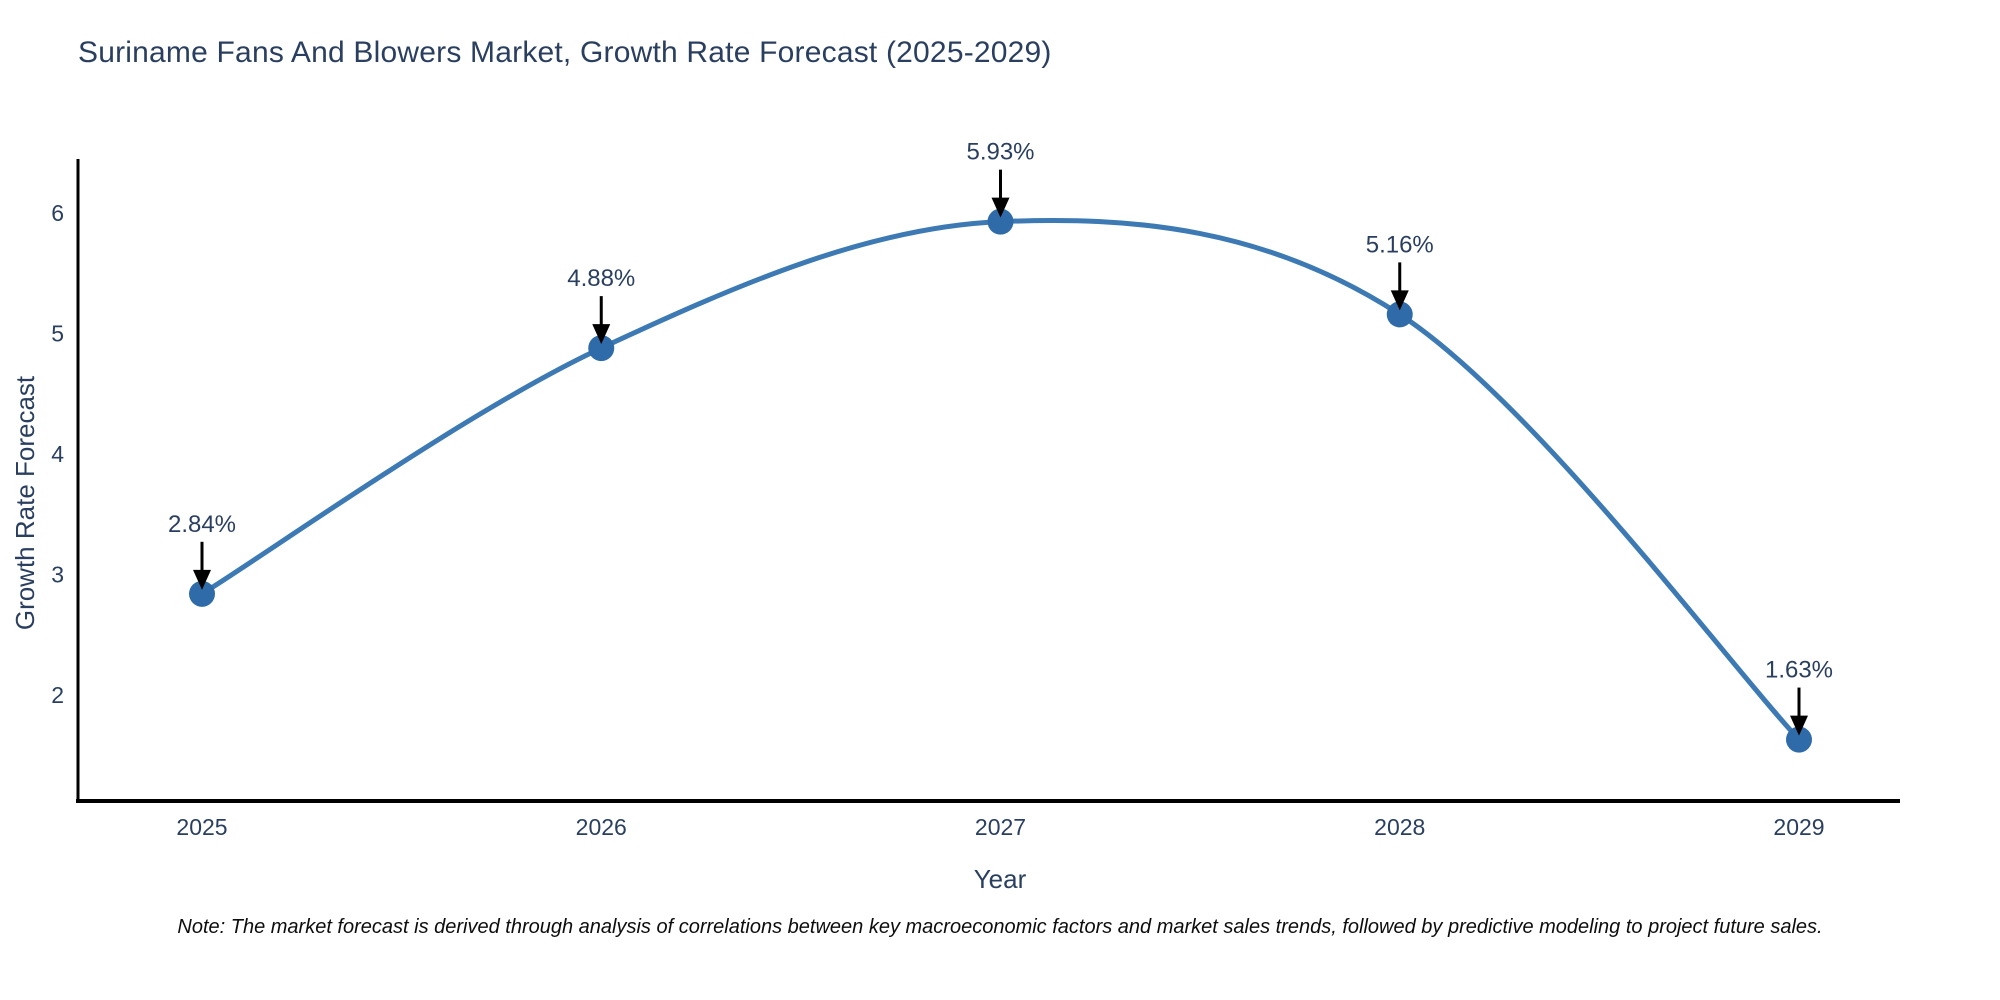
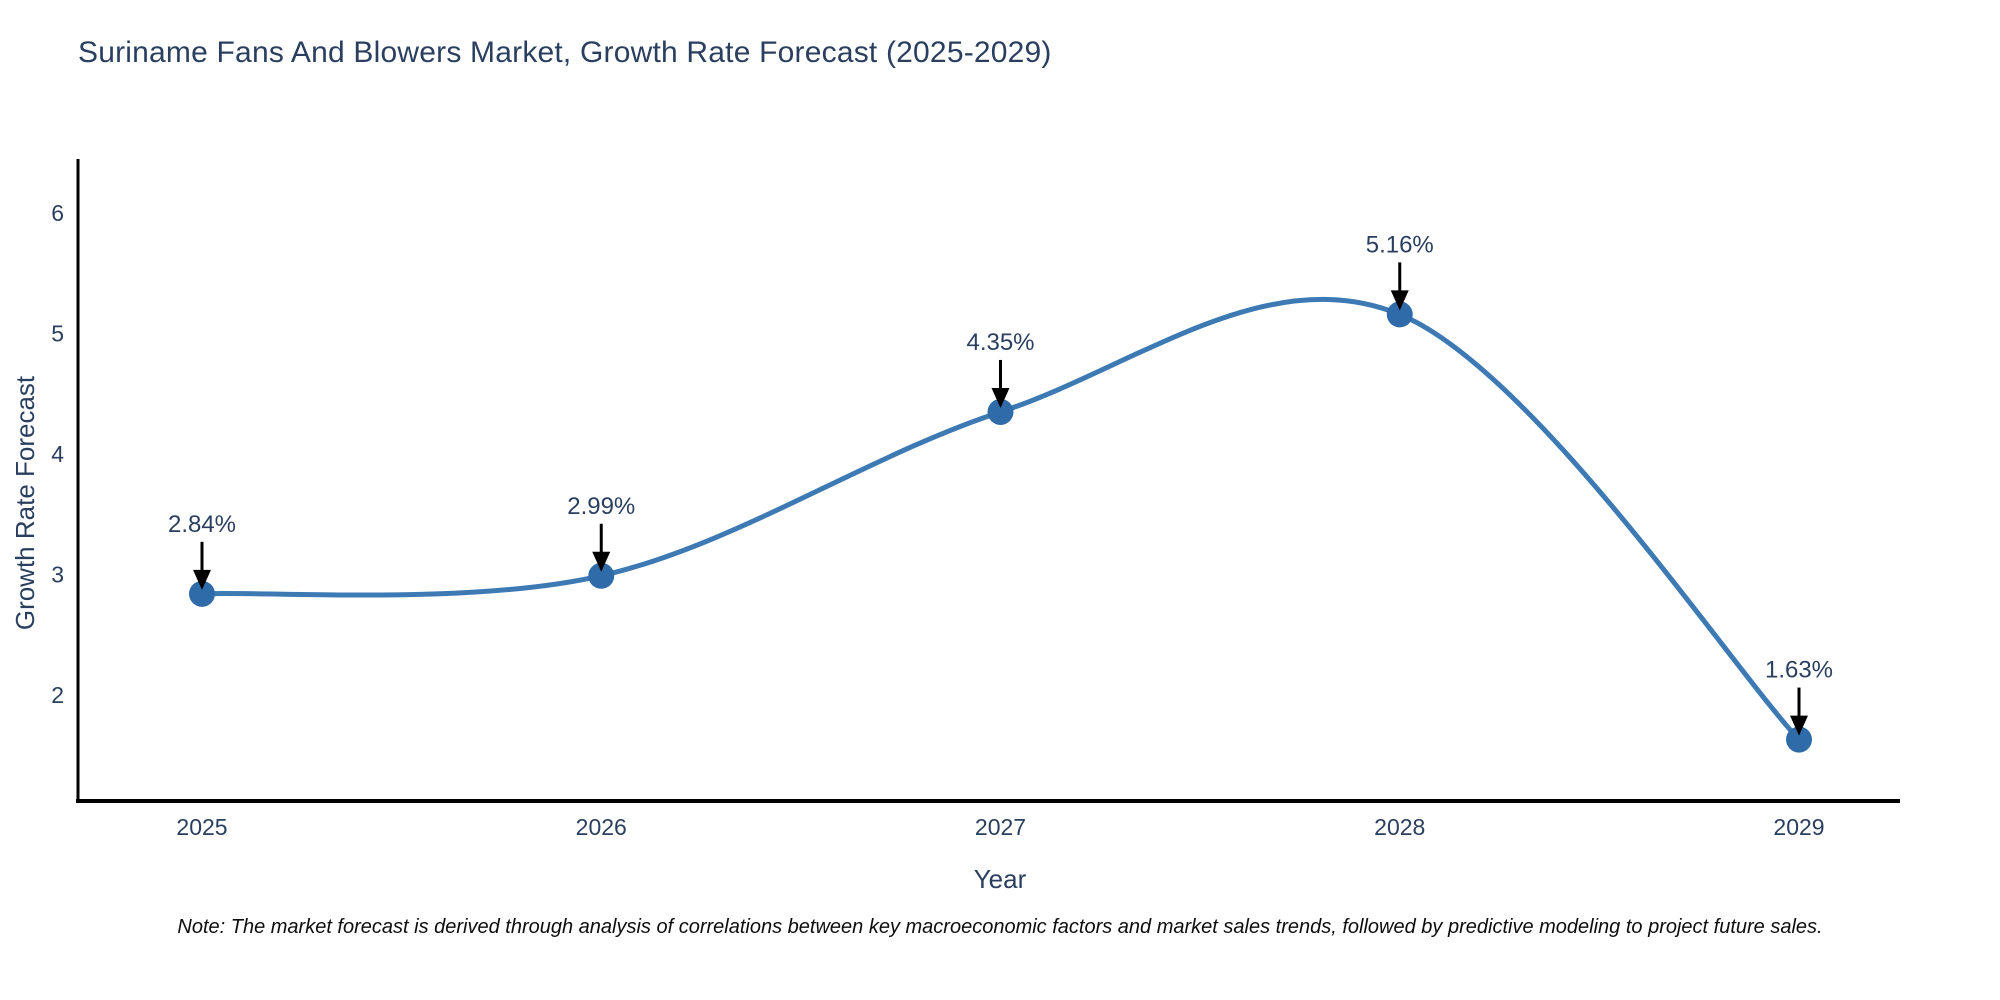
2026: 4.88% -> 2.99%
2027: 5.93% -> 4.35%
